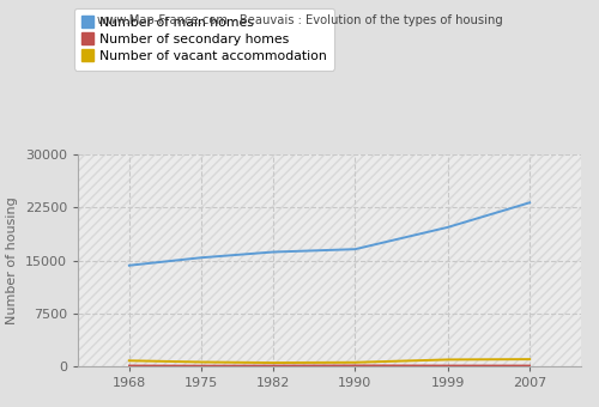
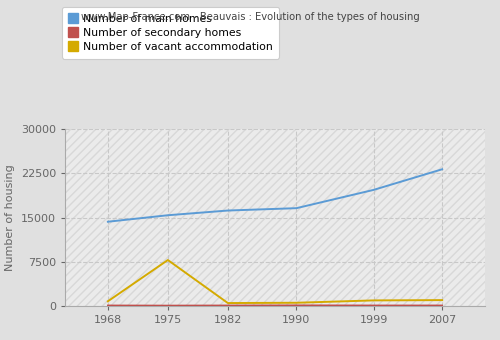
Number of vacant accommodation/1975: 600 -> 7800
